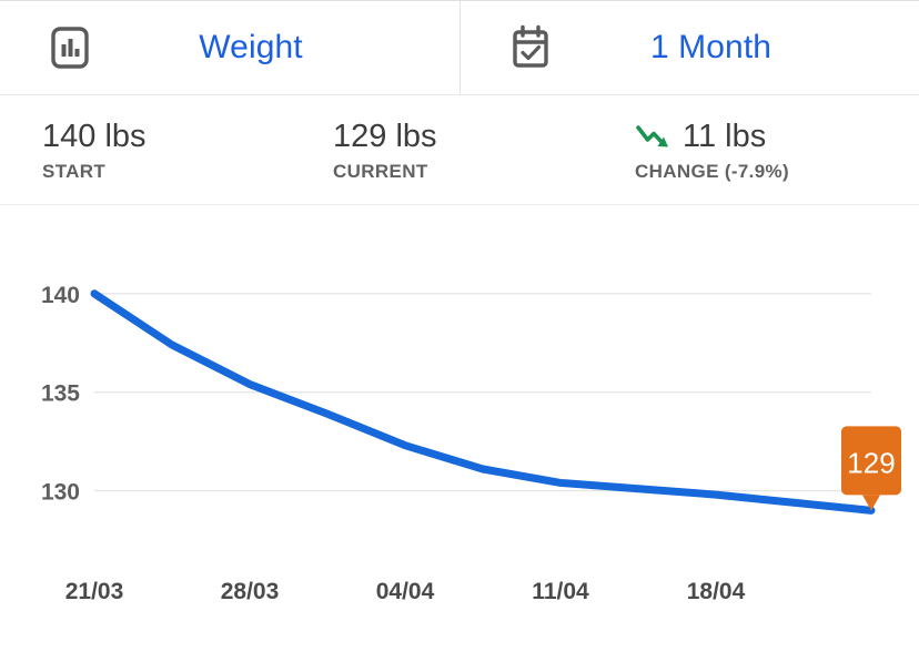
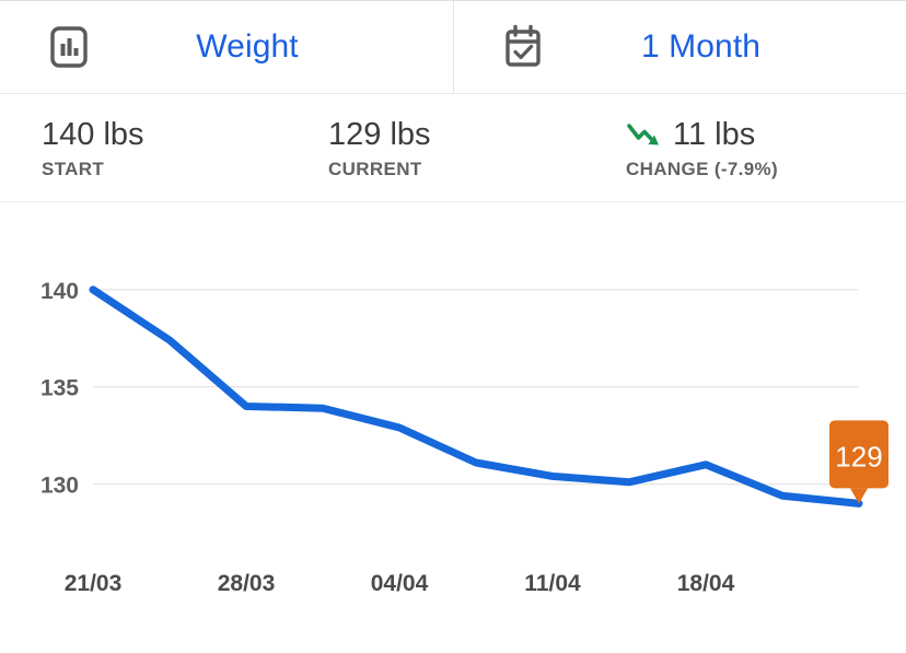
28/03: 135.4 -> 134.0
04/04: 132.3 -> 132.9
18/04: 129.8 -> 131.0
